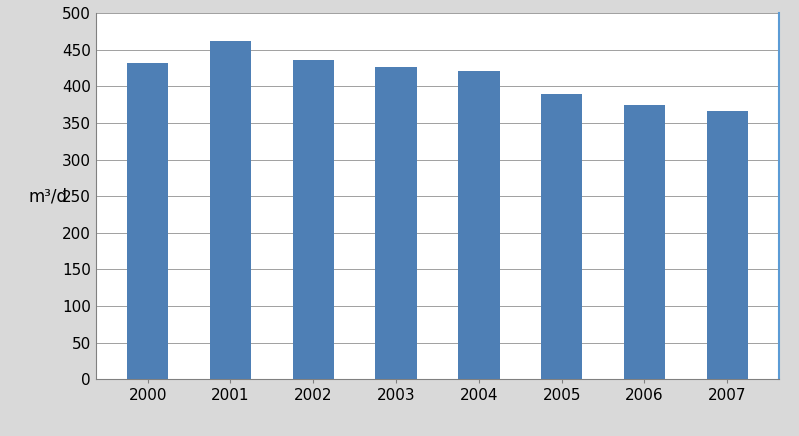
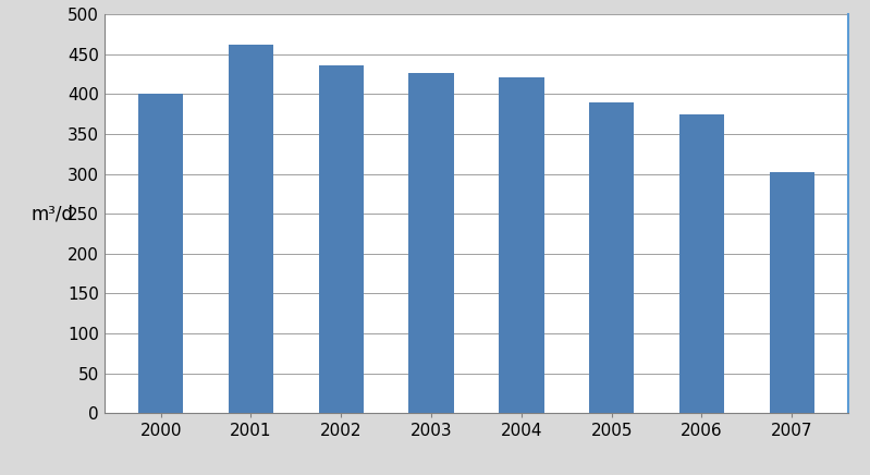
2000: 432 -> 400
2007: 366 -> 302
